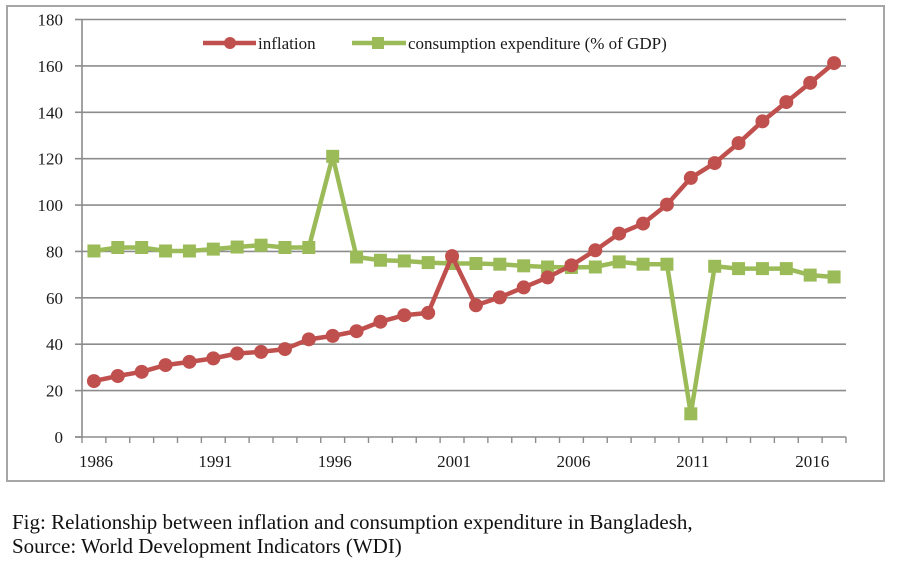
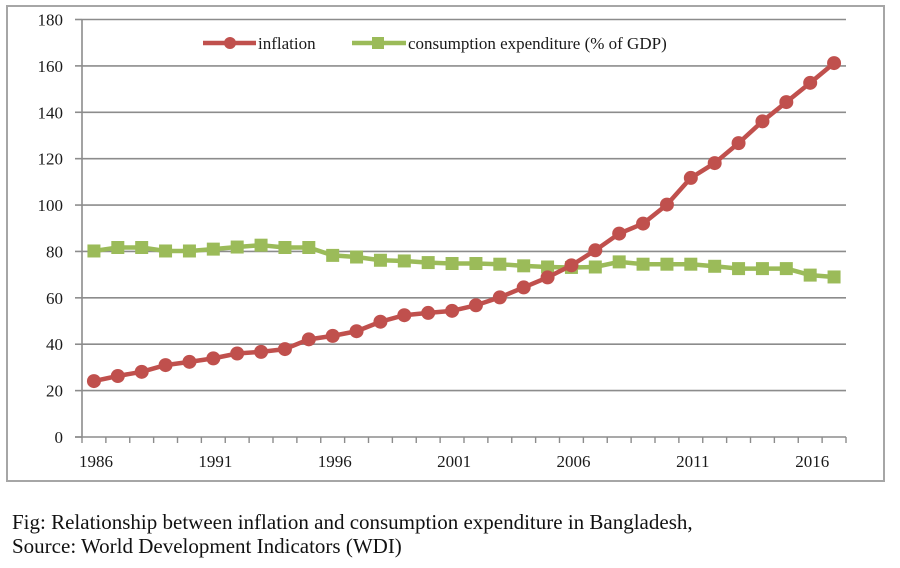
consumption expenditure (% of GDP)/1996: 121 -> 78
inflation/2001: 78 -> 54
consumption expenditure (% of GDP)/2011: 10 -> 74
